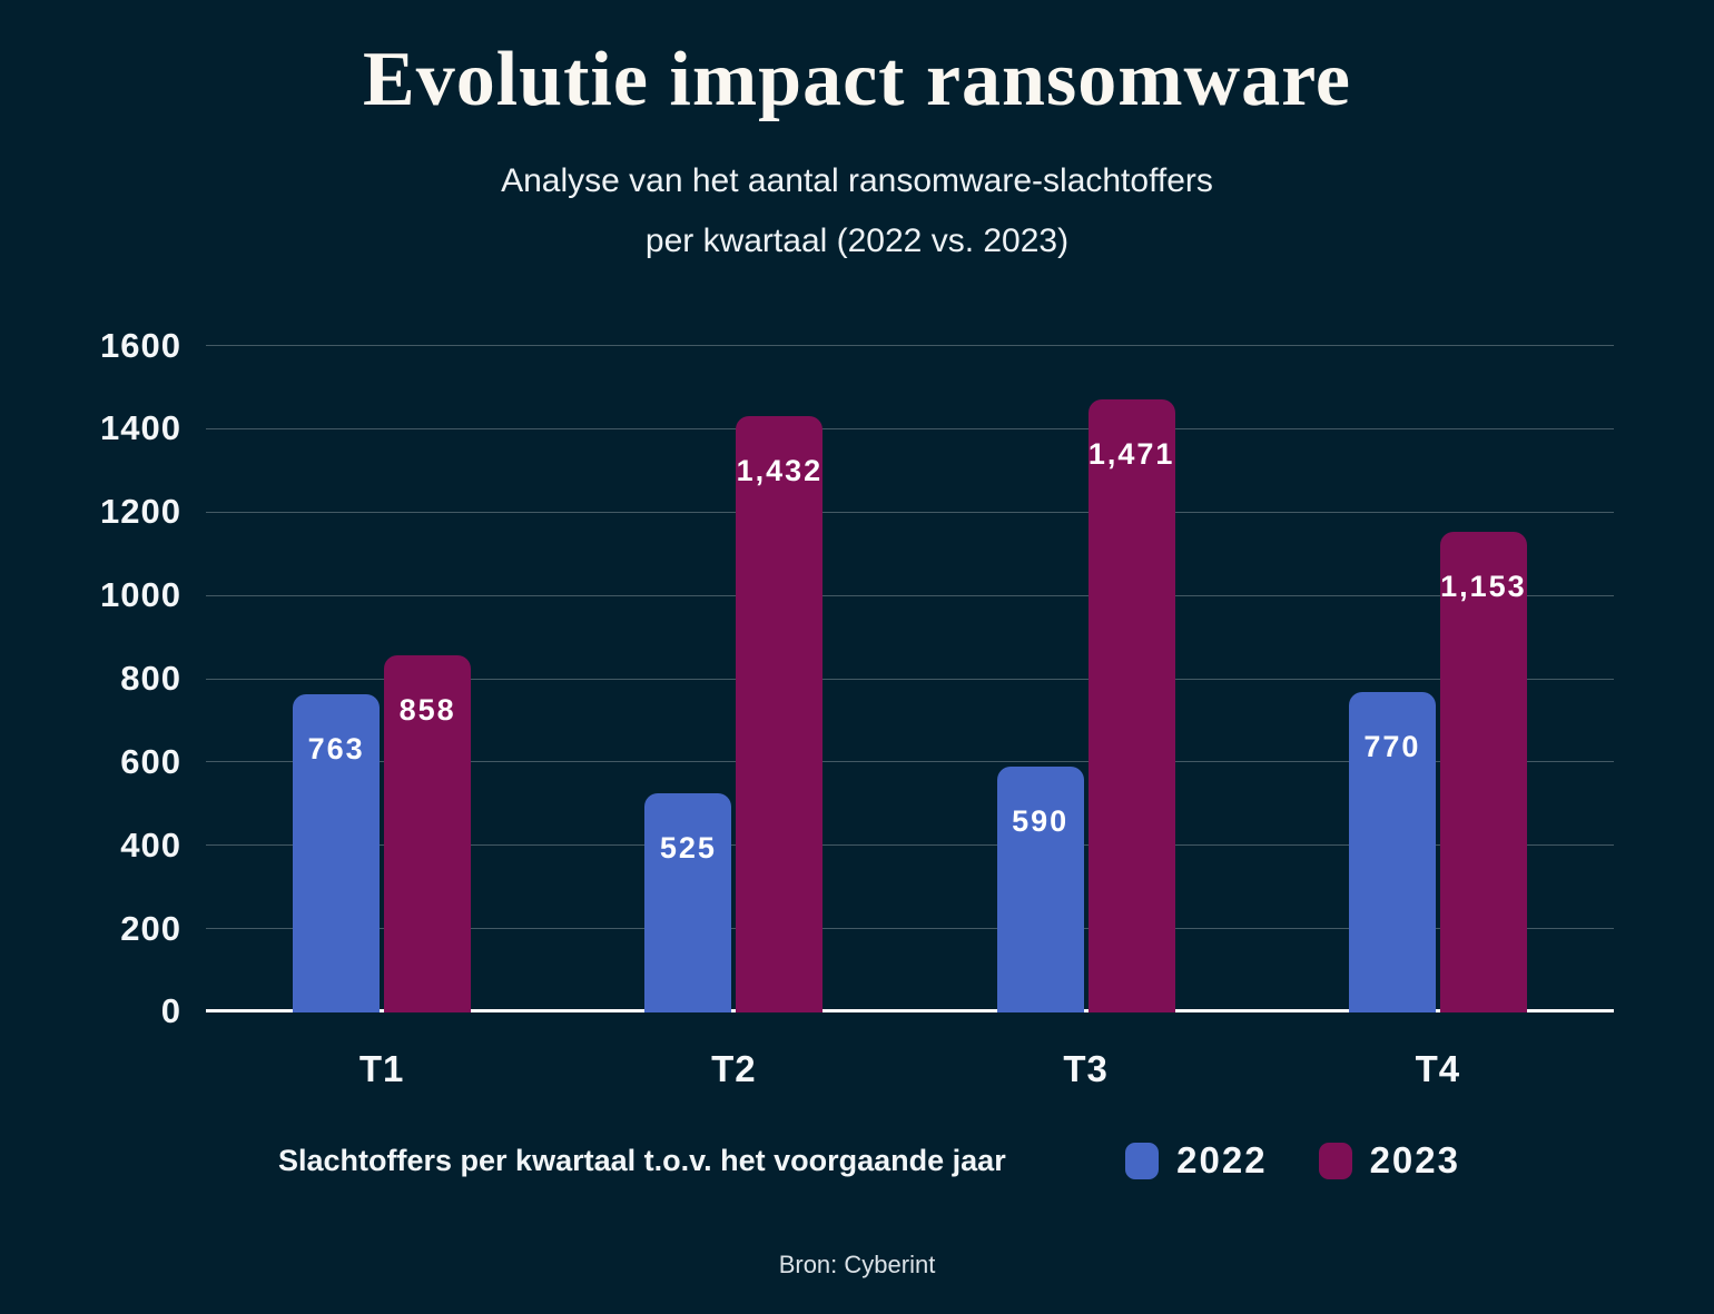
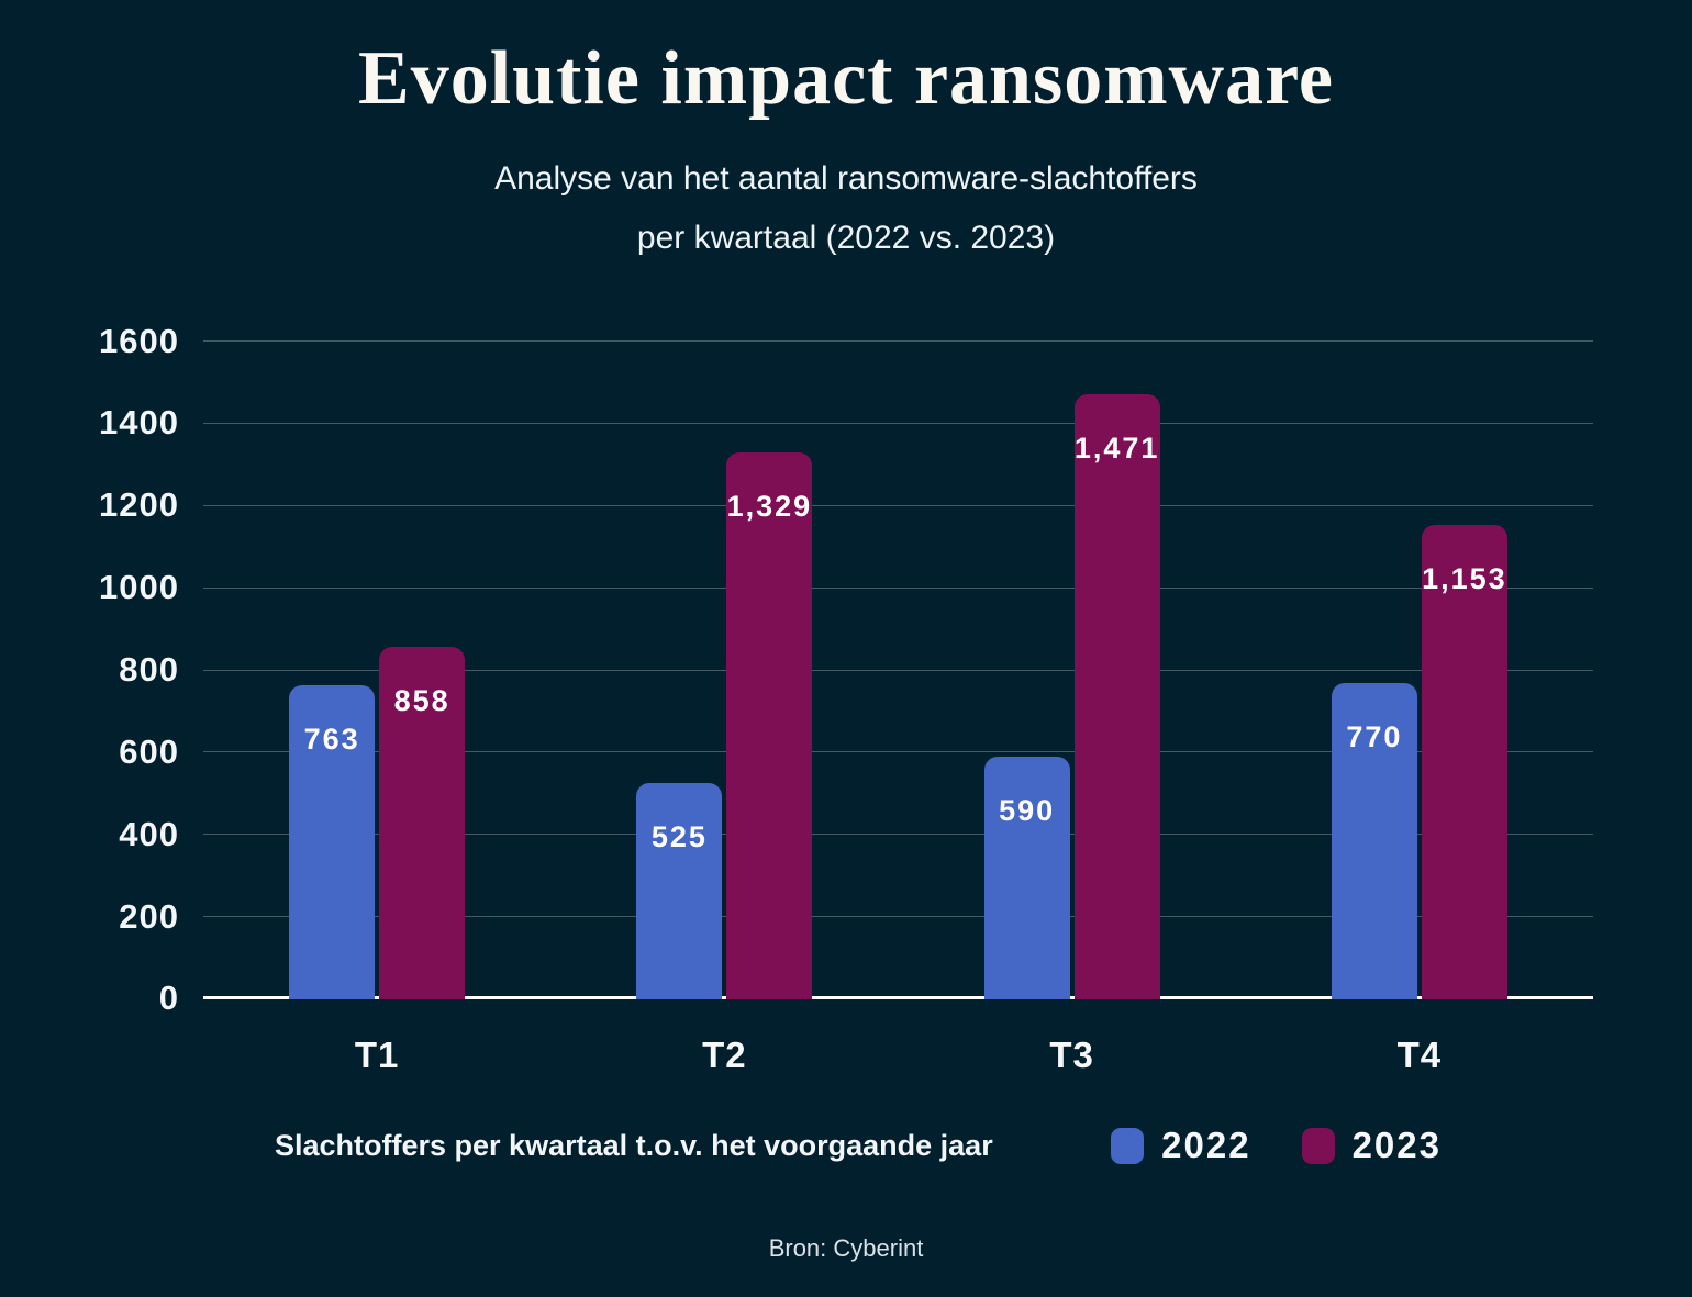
2023/T2: 1,432 -> 1,329
